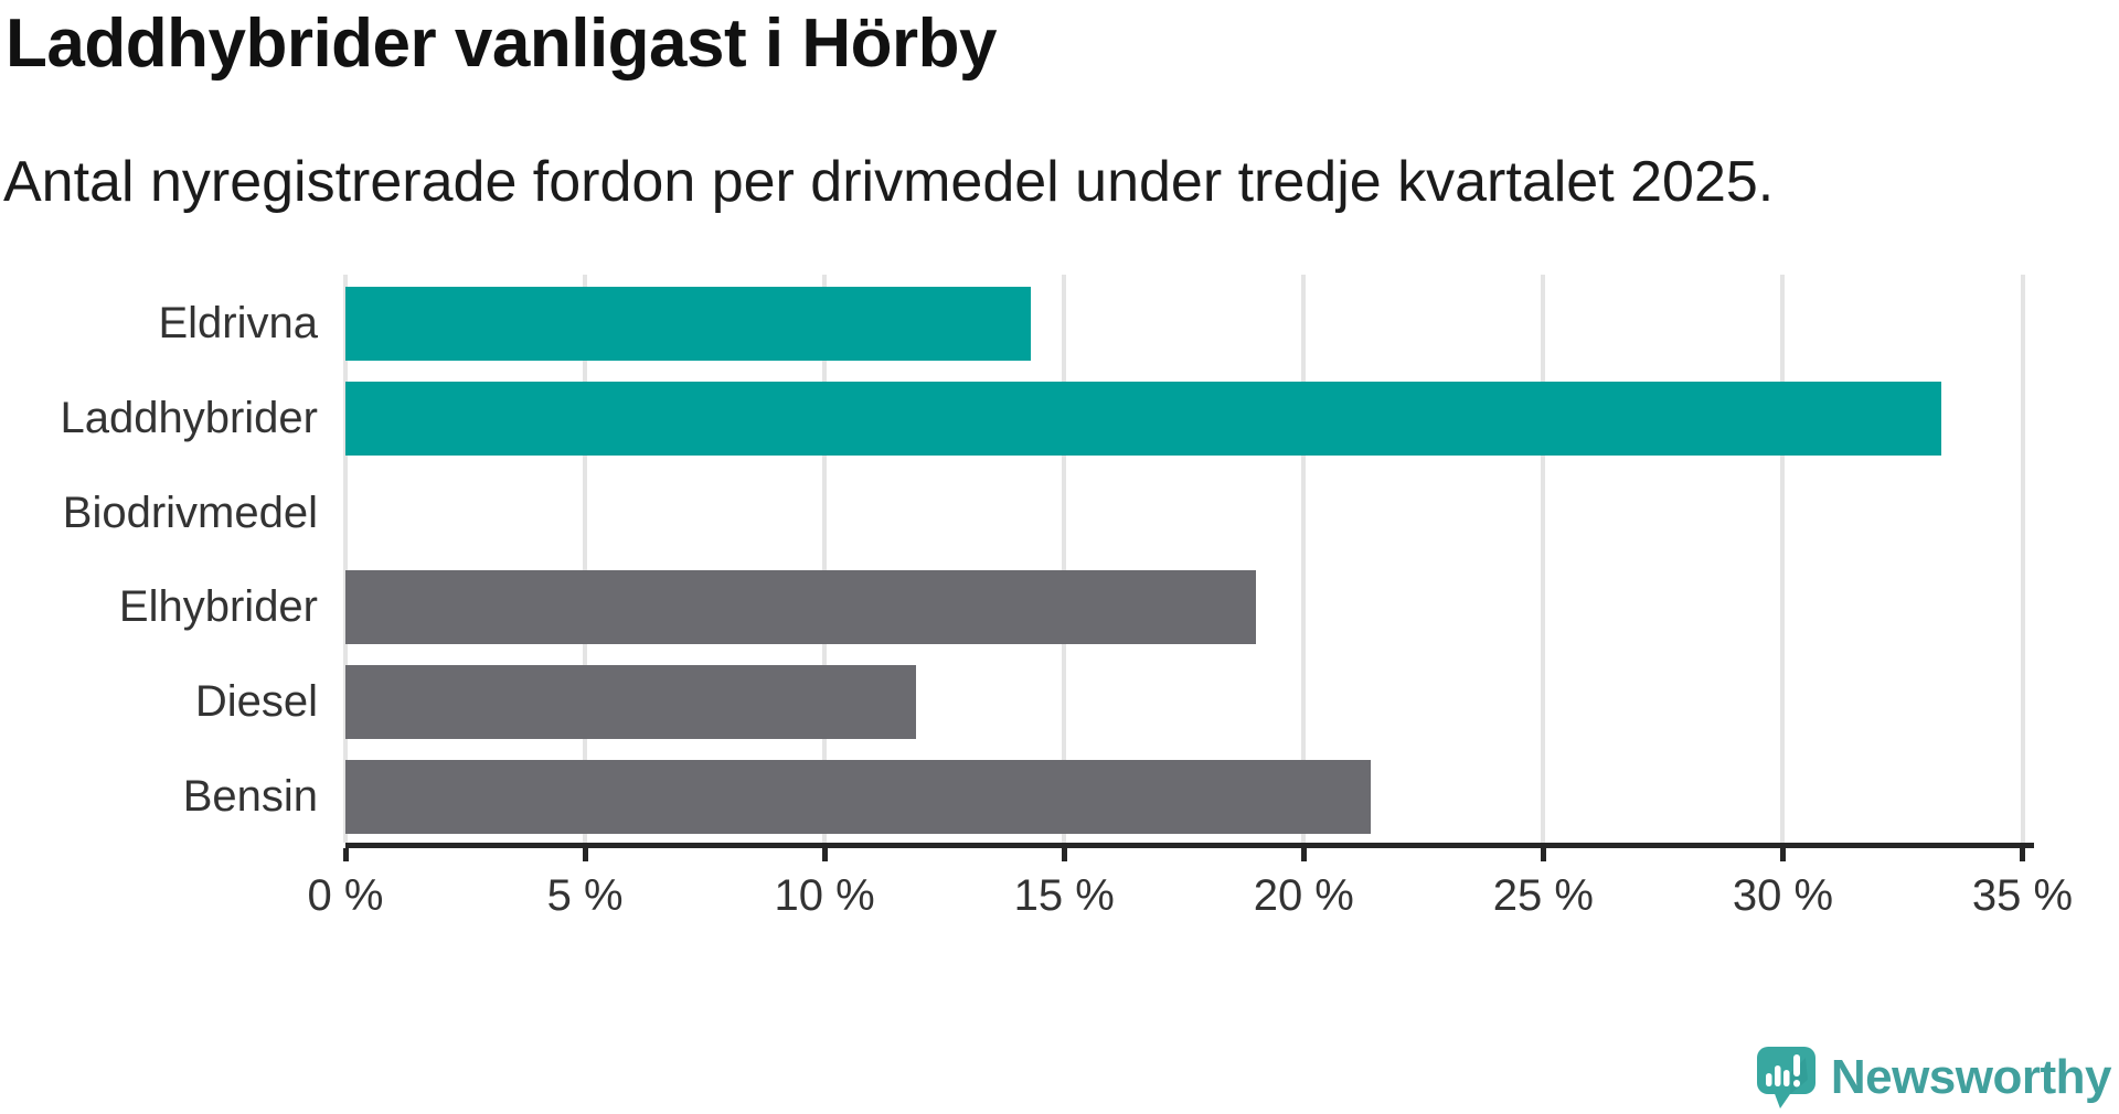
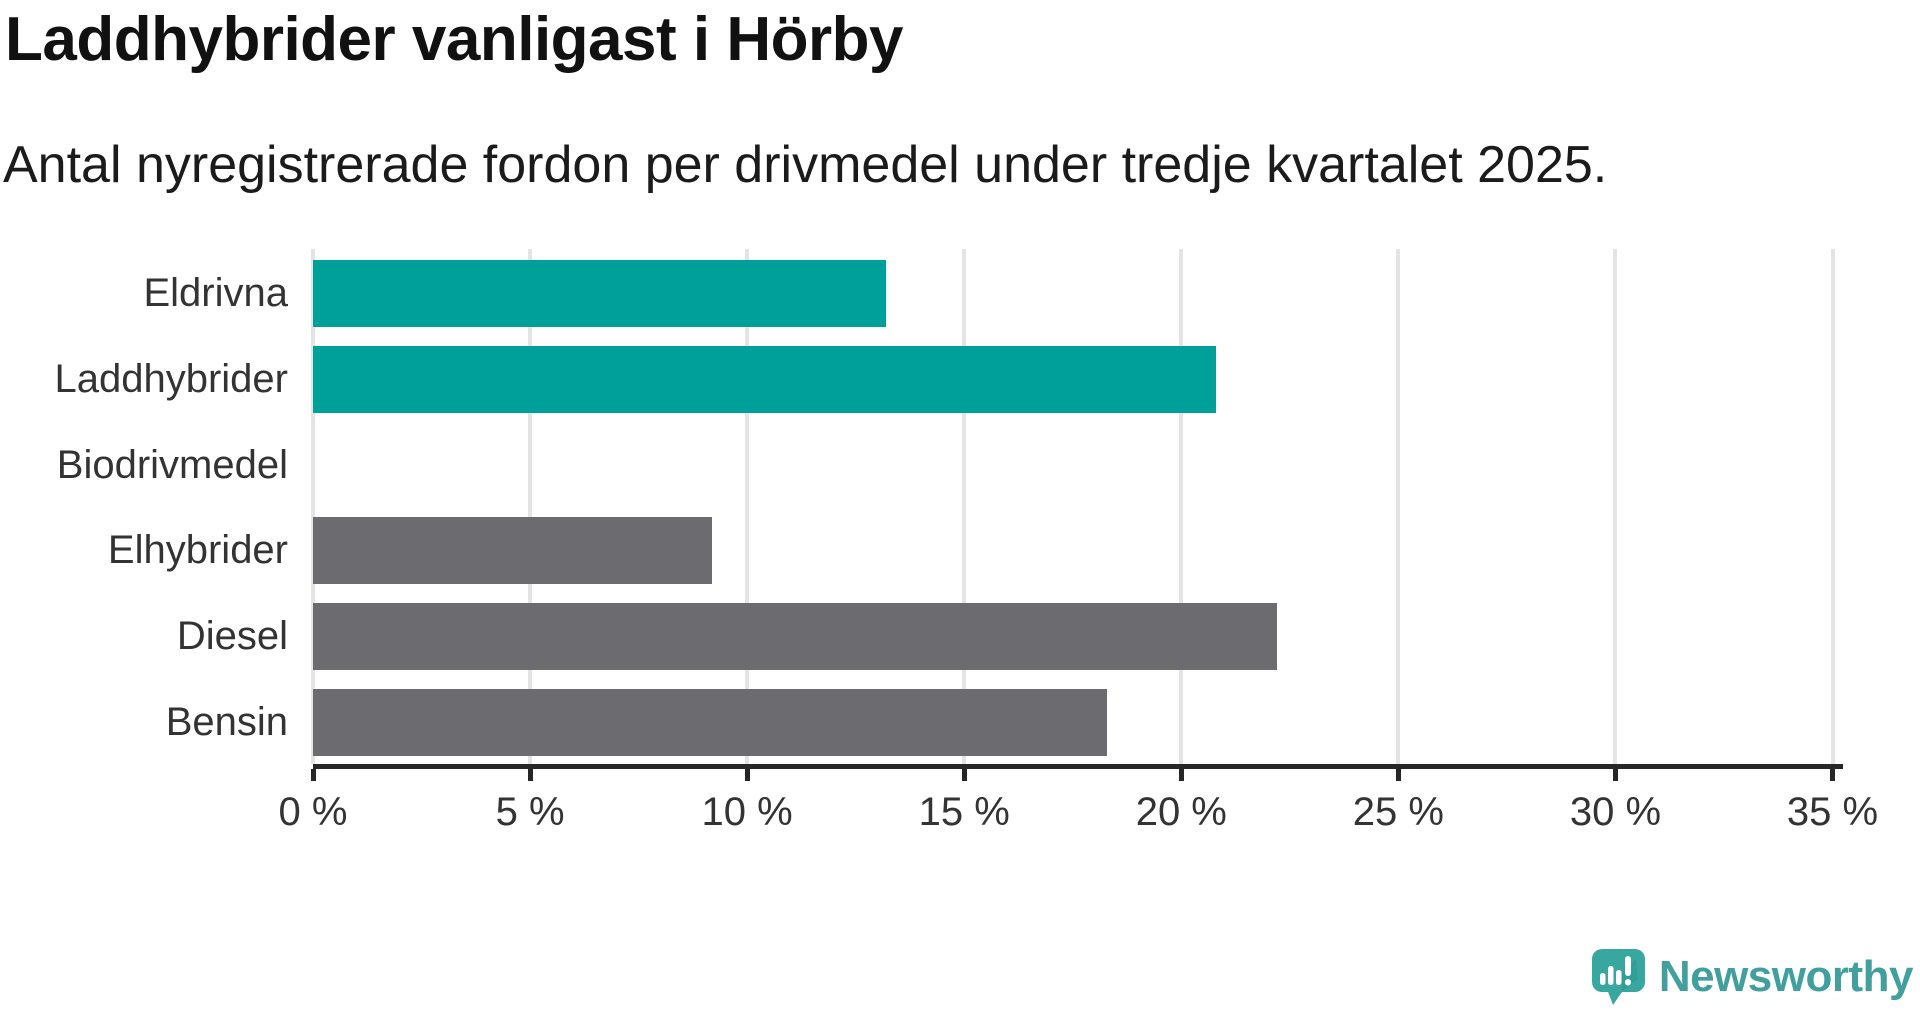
Eldrivna: 14.3% -> 13.2%
Laddhybrider: 33.3% -> 20.8%
Elhybrider: 19.0% -> 9.2%
Diesel: 11.9% -> 22.2%
Bensin: 21.4% -> 18.3%
